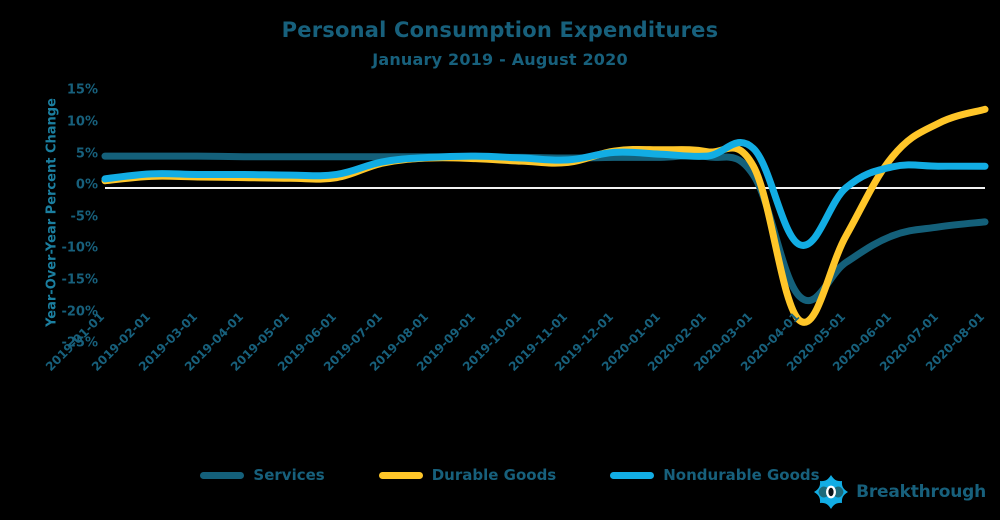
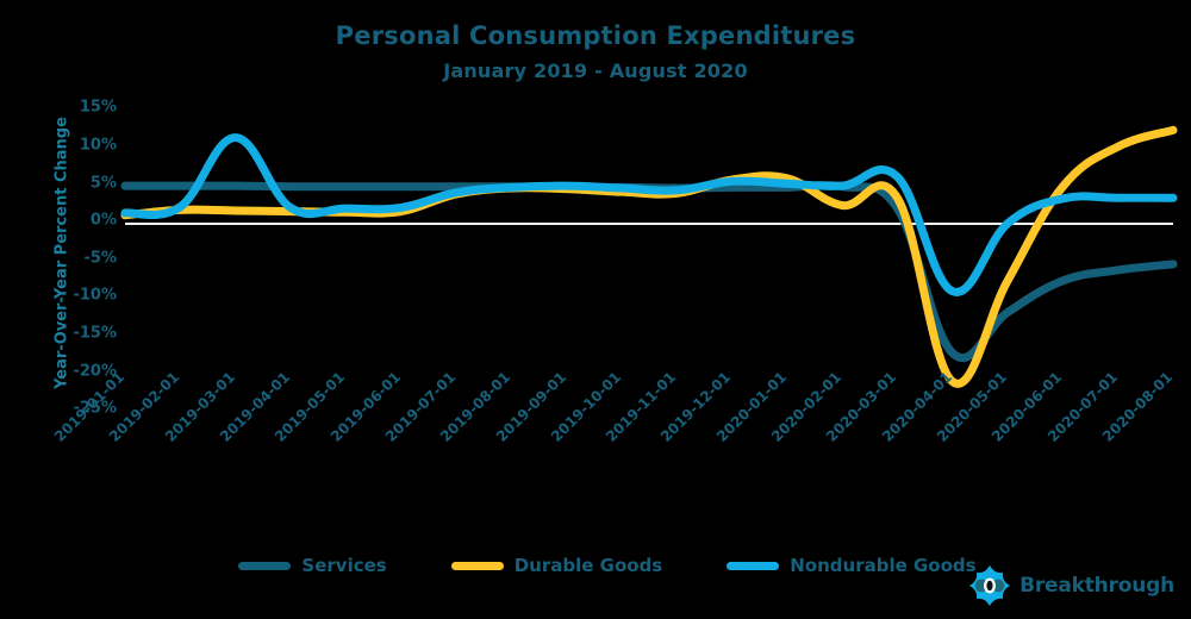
Nondurable Goods/2019-03-01: 2% -> 11%
Durable Goods/2020-02-01: 5% -> 2%
